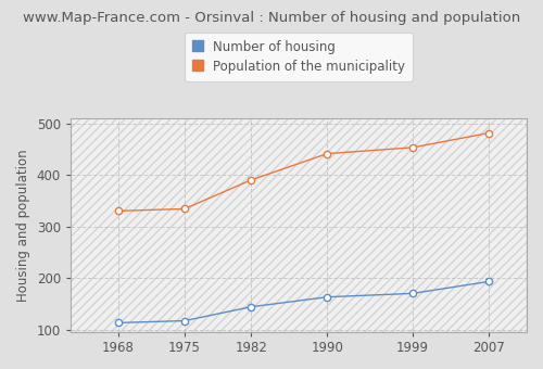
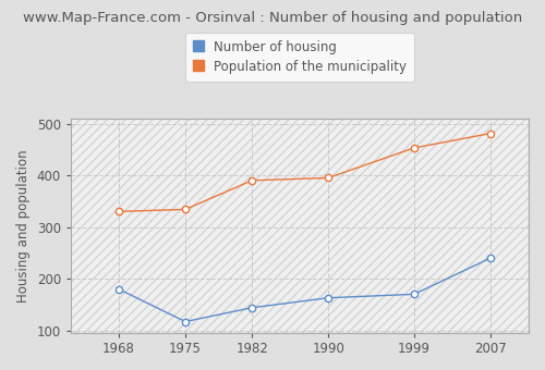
Number of housing/1968: 113 -> 180
Population of the municipality/1990: 441 -> 395
Number of housing/2007: 193 -> 240
